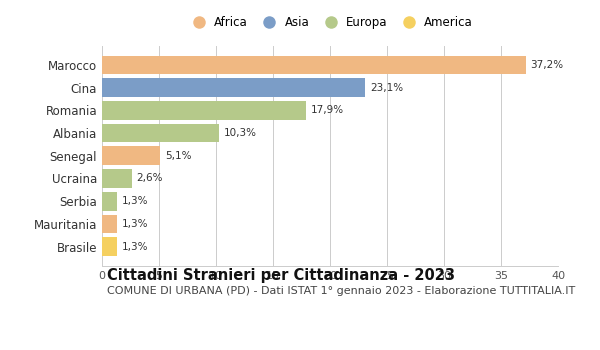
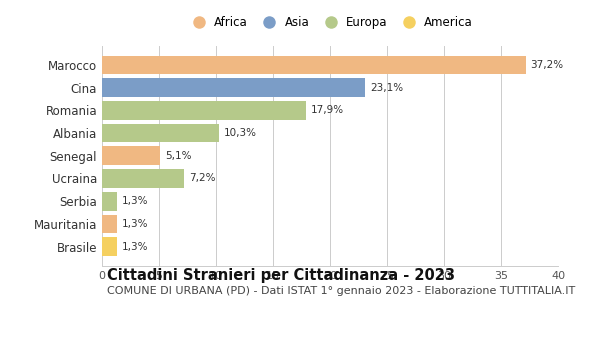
Ucraina: 2,6% -> 7,2%
